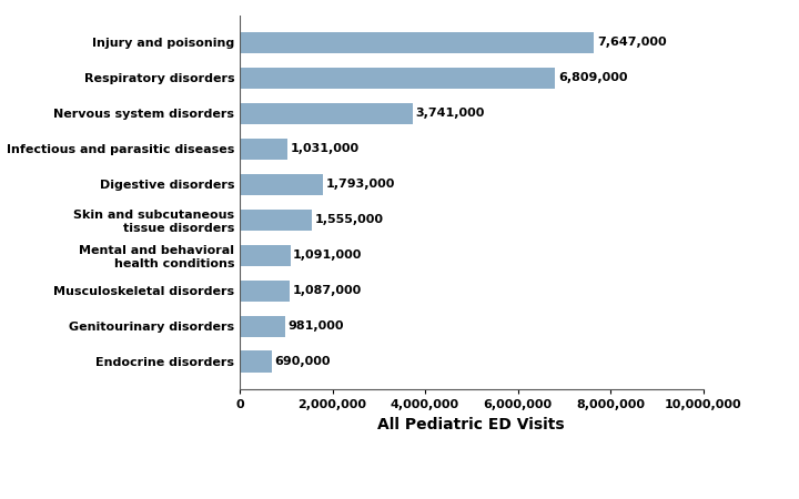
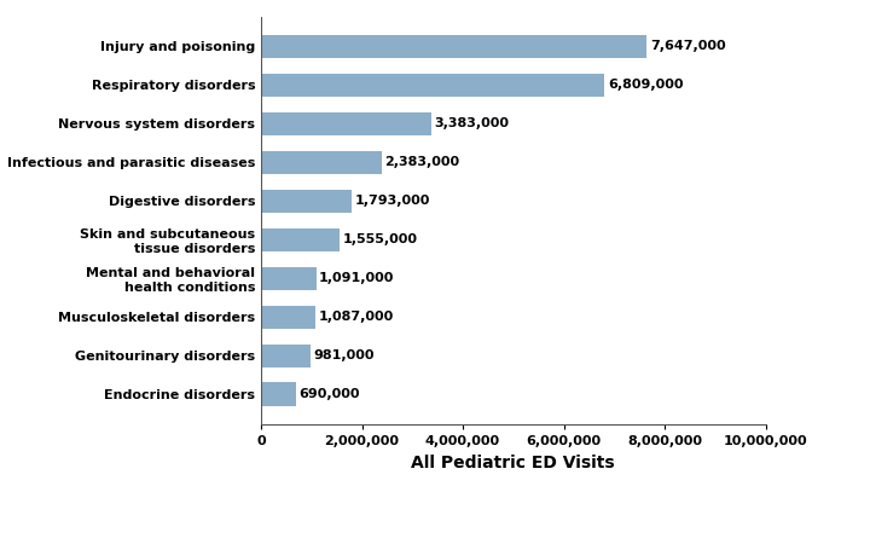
Nervous system disorders: 3,741,000 -> 3,383,000
Infectious and parasitic diseases: 1,031,000 -> 2,383,000
